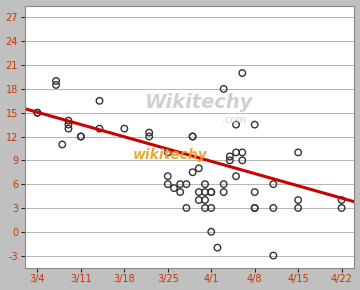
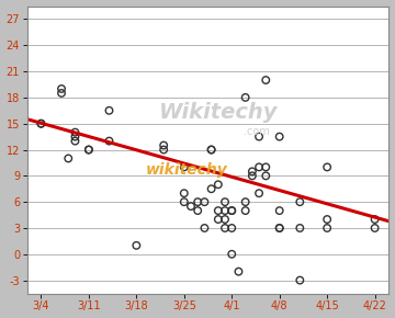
3/18: 13.0 -> 1.0
